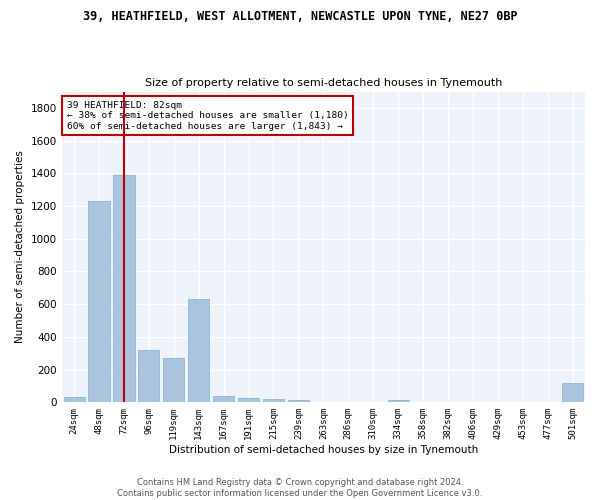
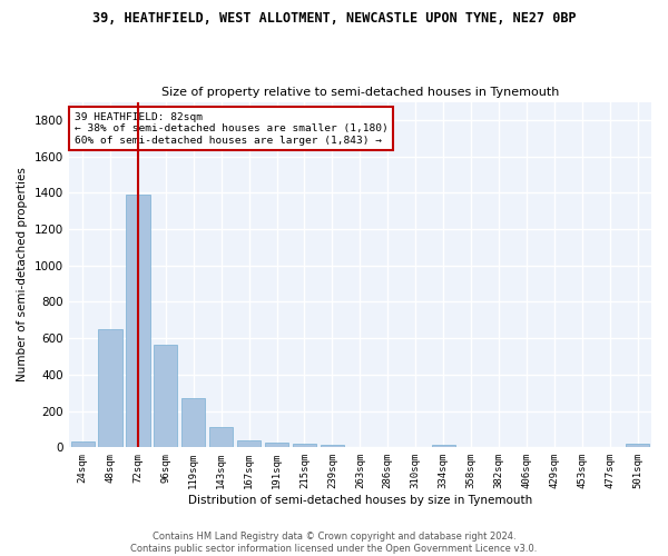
48sqm: 1230 -> 650
96sqm: 320 -> 560
143sqm: 630 -> 110
501sqm: 120 -> 20
